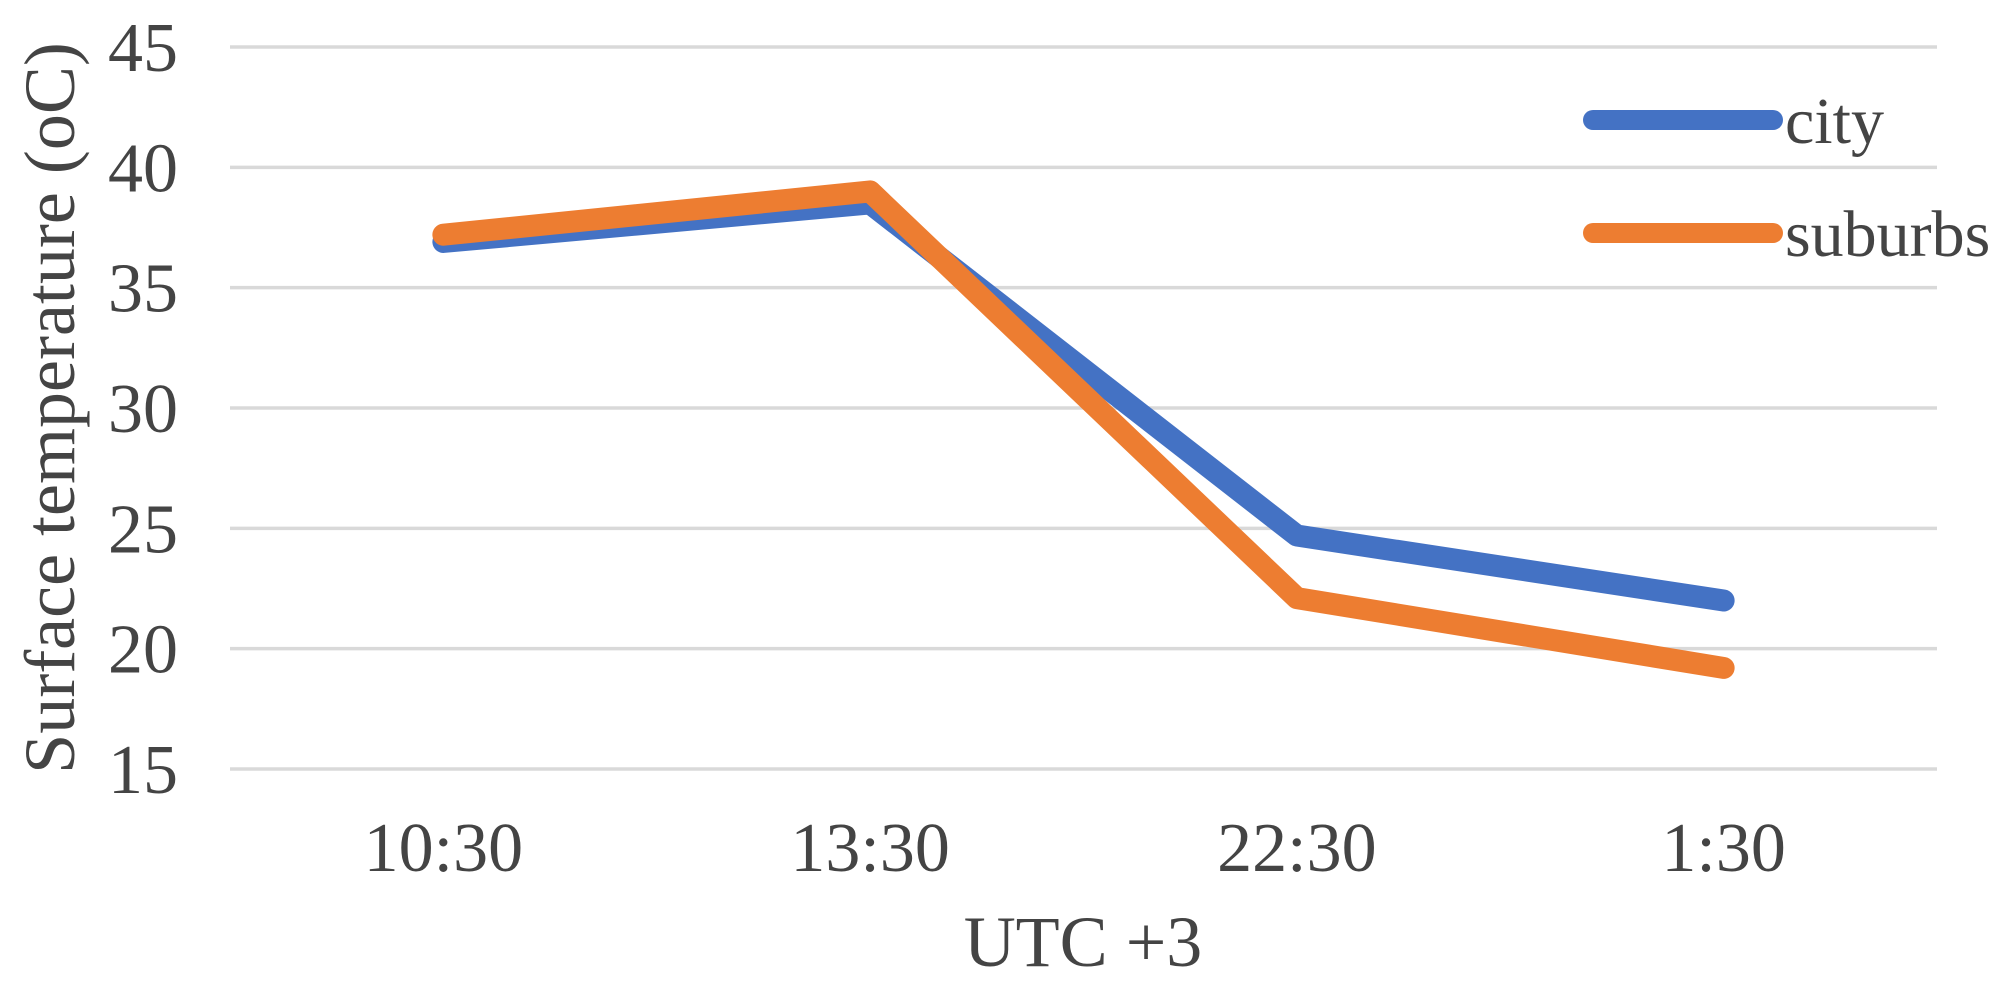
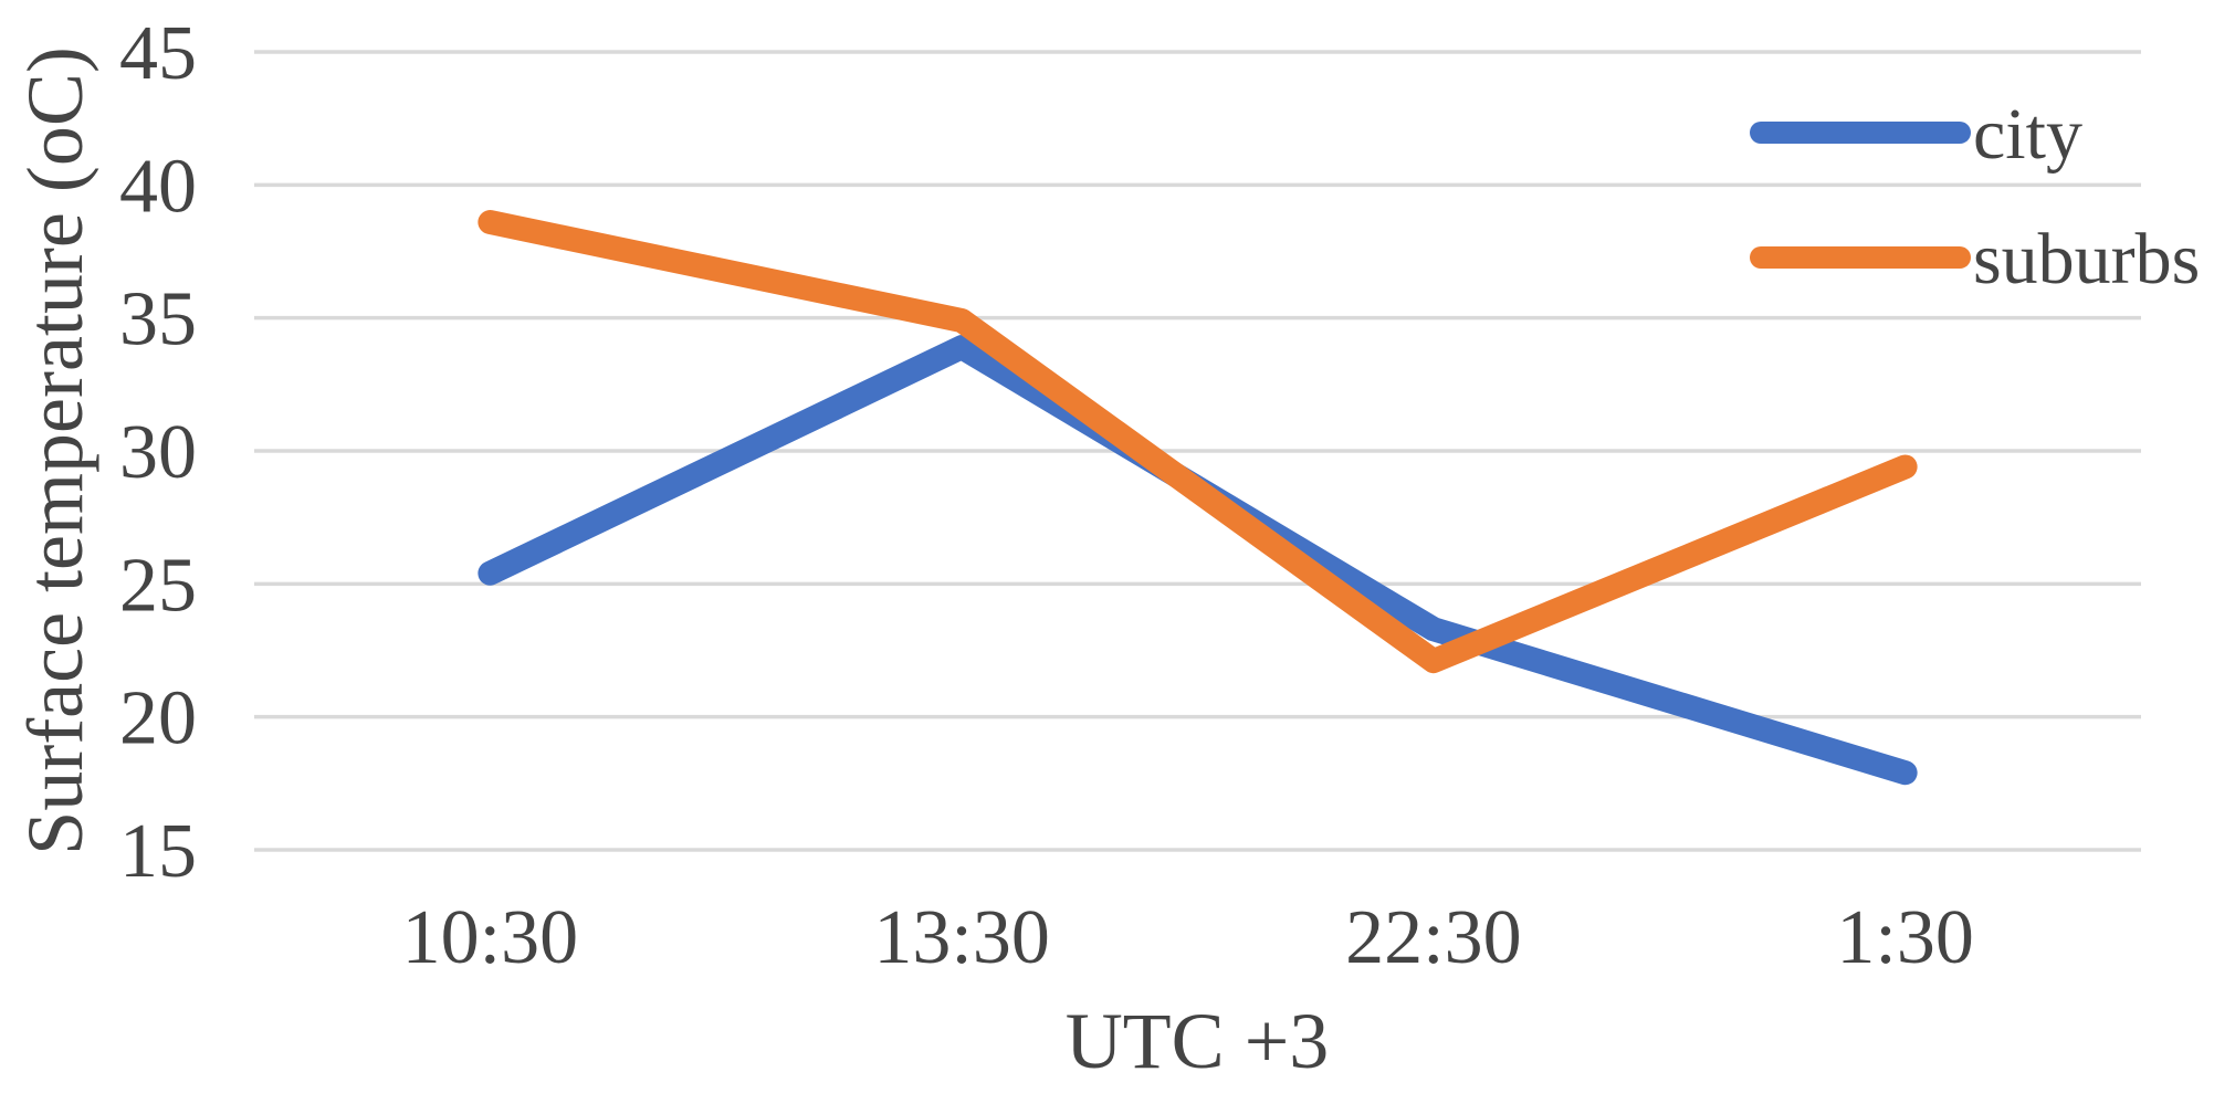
city/10:30: 36.9 -> 25.4
suburbs/10:30: 37.2 -> 38.6
city/13:30: 38.5 -> 33.9
suburbs/13:30: 39.0 -> 34.9
city/22:30: 24.7 -> 23.3
city/1:30: 22.0 -> 17.9
suburbs/1:30: 19.2 -> 29.4
